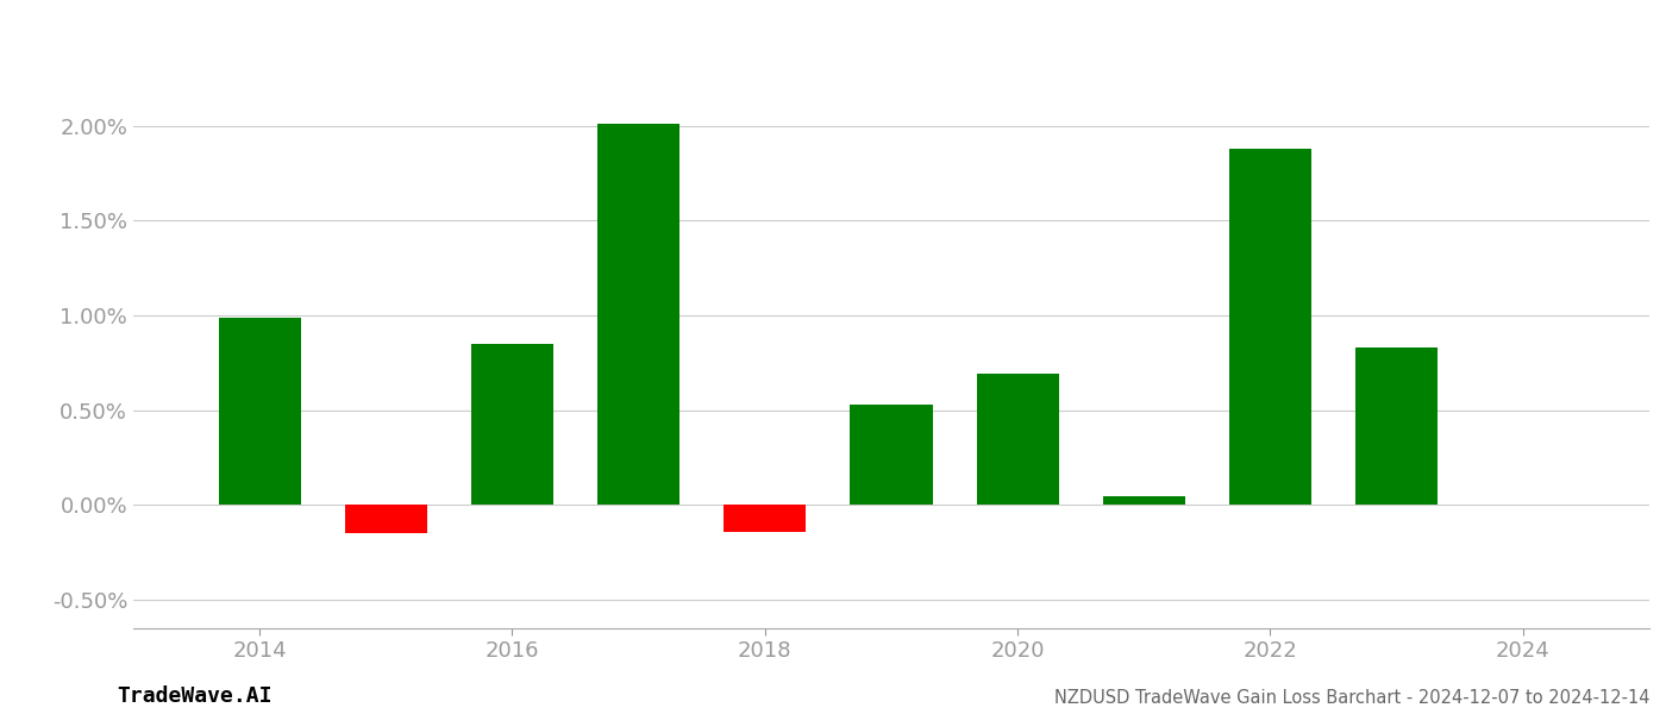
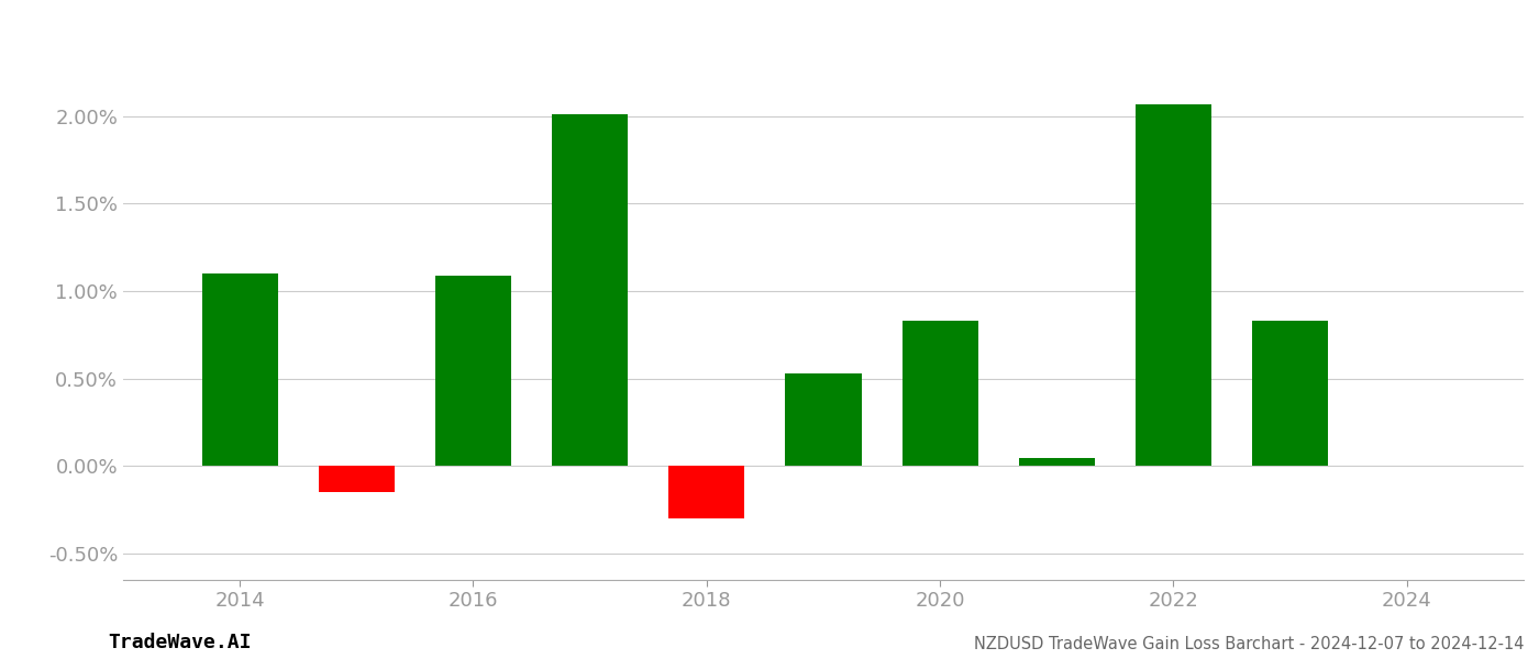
2014: 0.99% -> 1.10%
2016: 0.85% -> 1.09%
2018: -0.14% -> -0.30%
2020: 0.69% -> 0.83%
2022: 1.88% -> 2.07%
